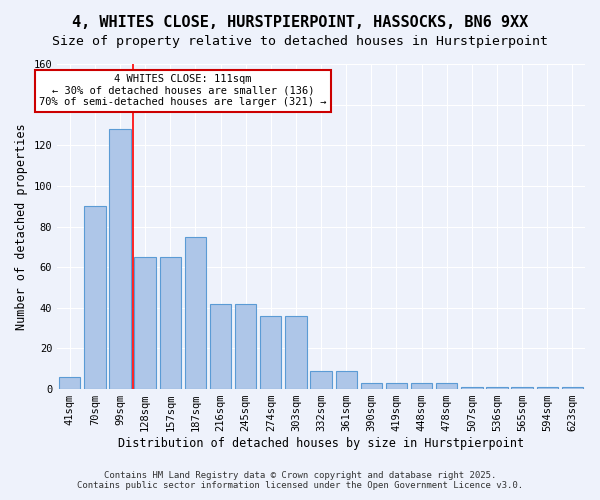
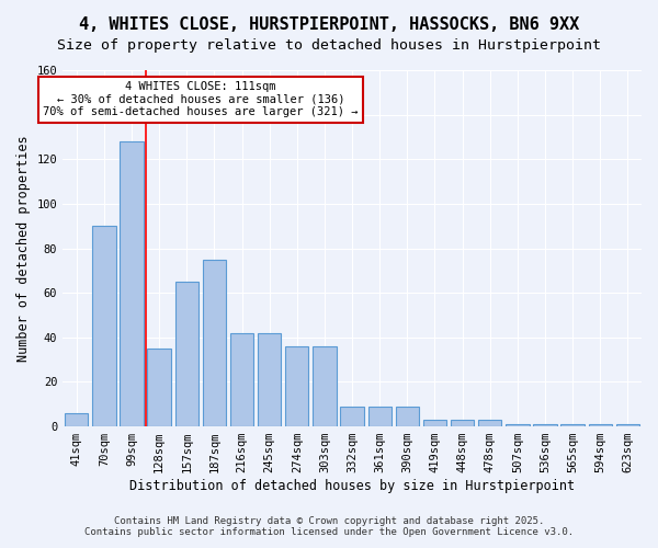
128sqm: 65 -> 35
390sqm: 3 -> 9
